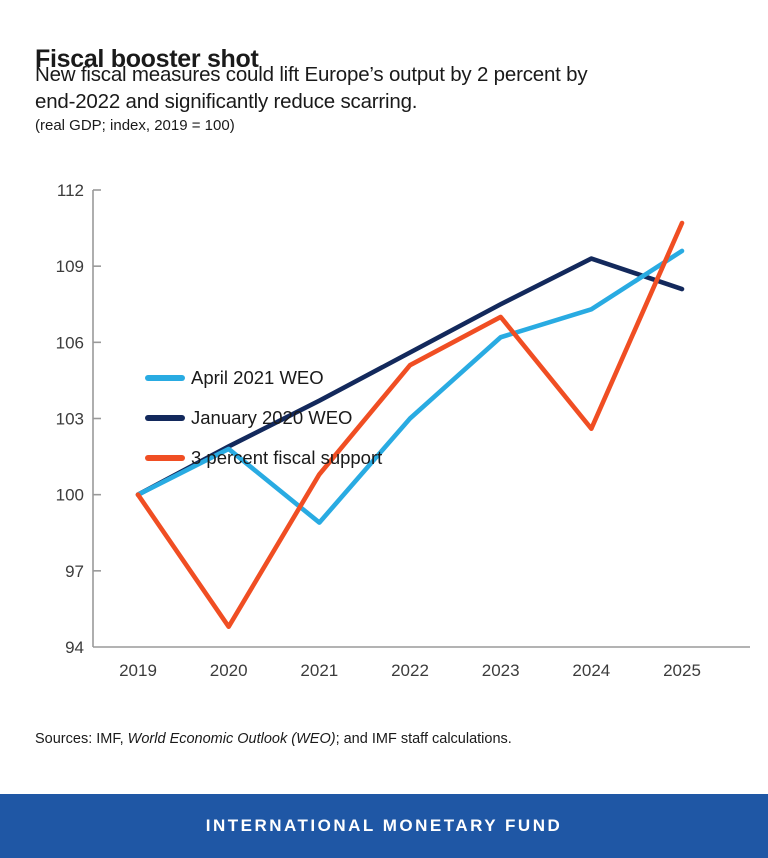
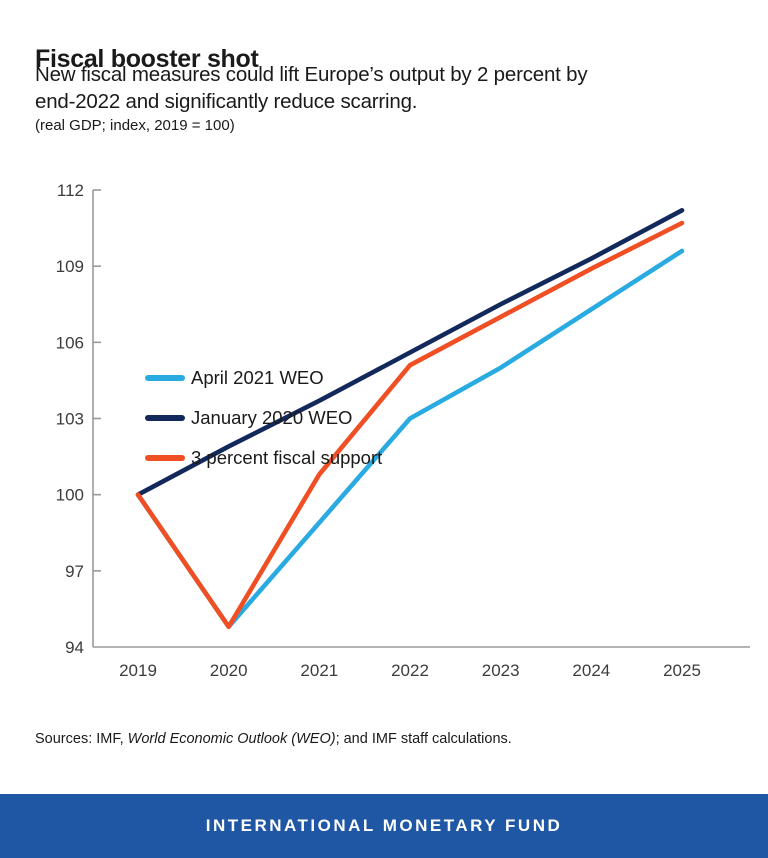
April 2021 WEO/2020: 101.8 -> 94.8
April 2021 WEO/2023: 106.2 -> 105.0
3 percent fiscal support/2024: 102.6 -> 108.9
January 2020 WEO/2025: 108.1 -> 111.2
